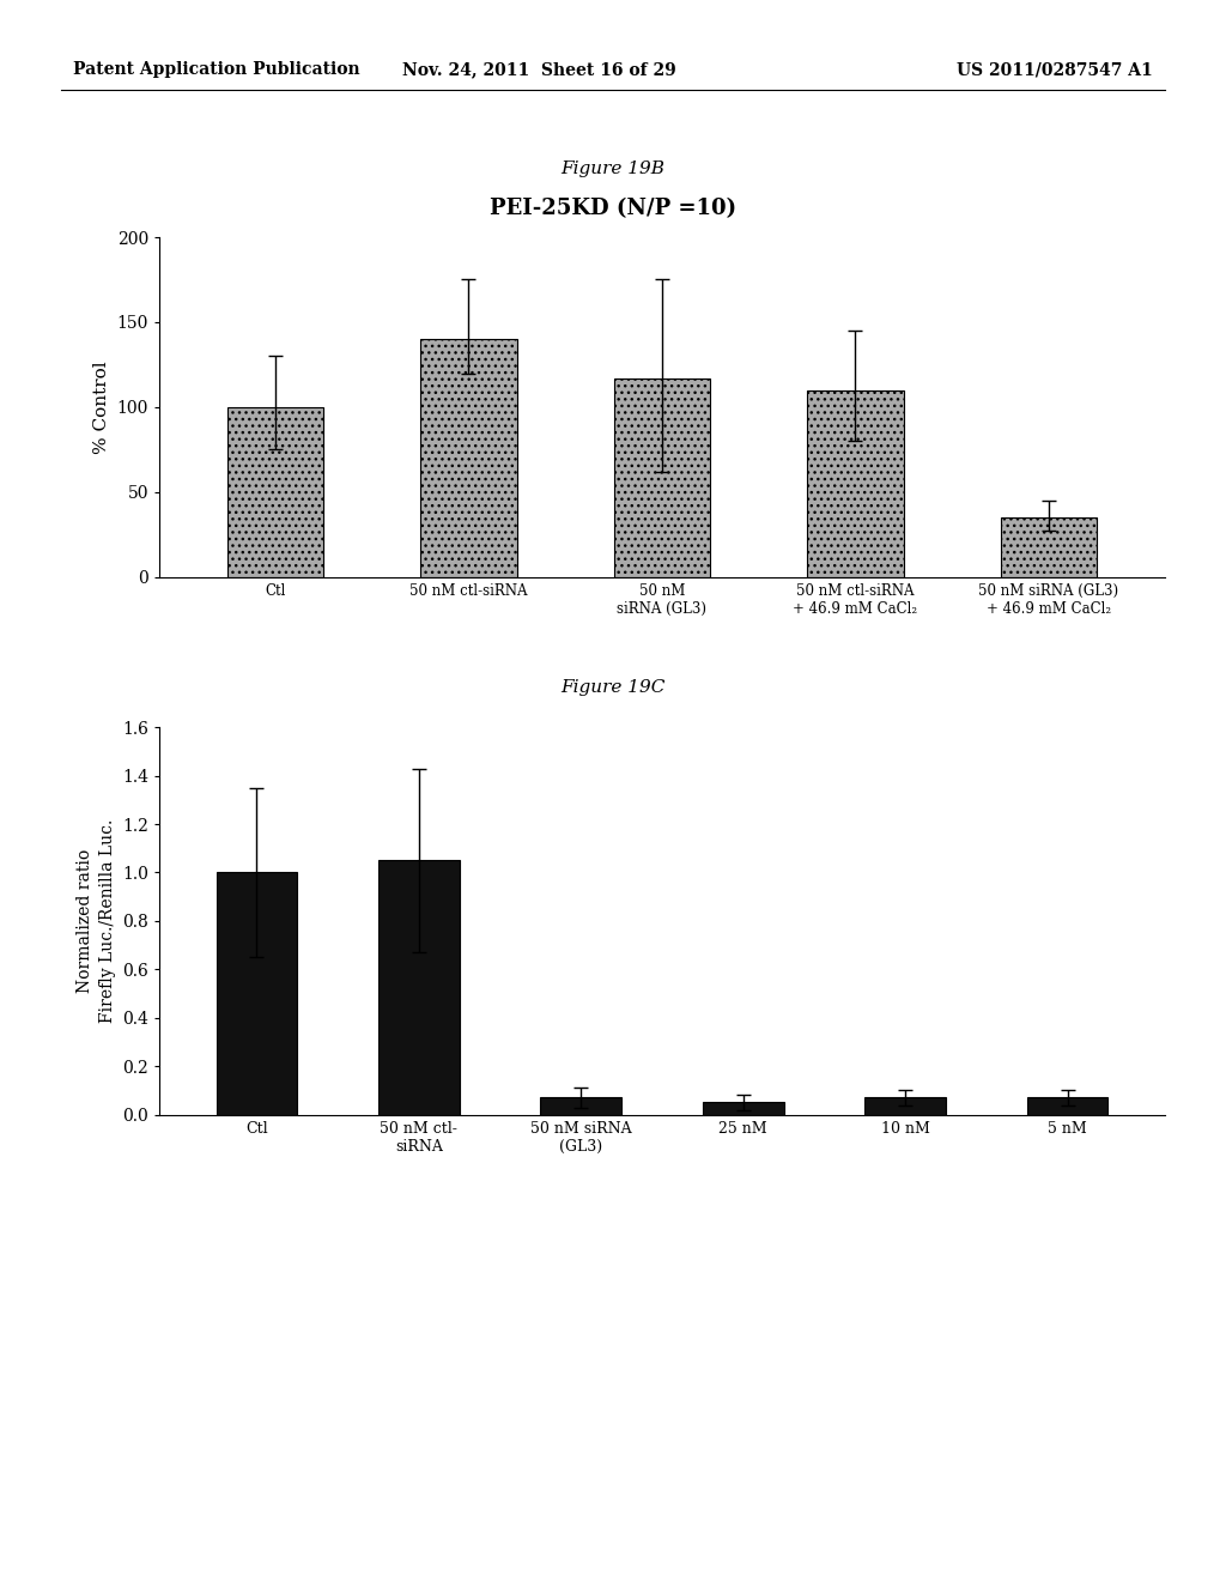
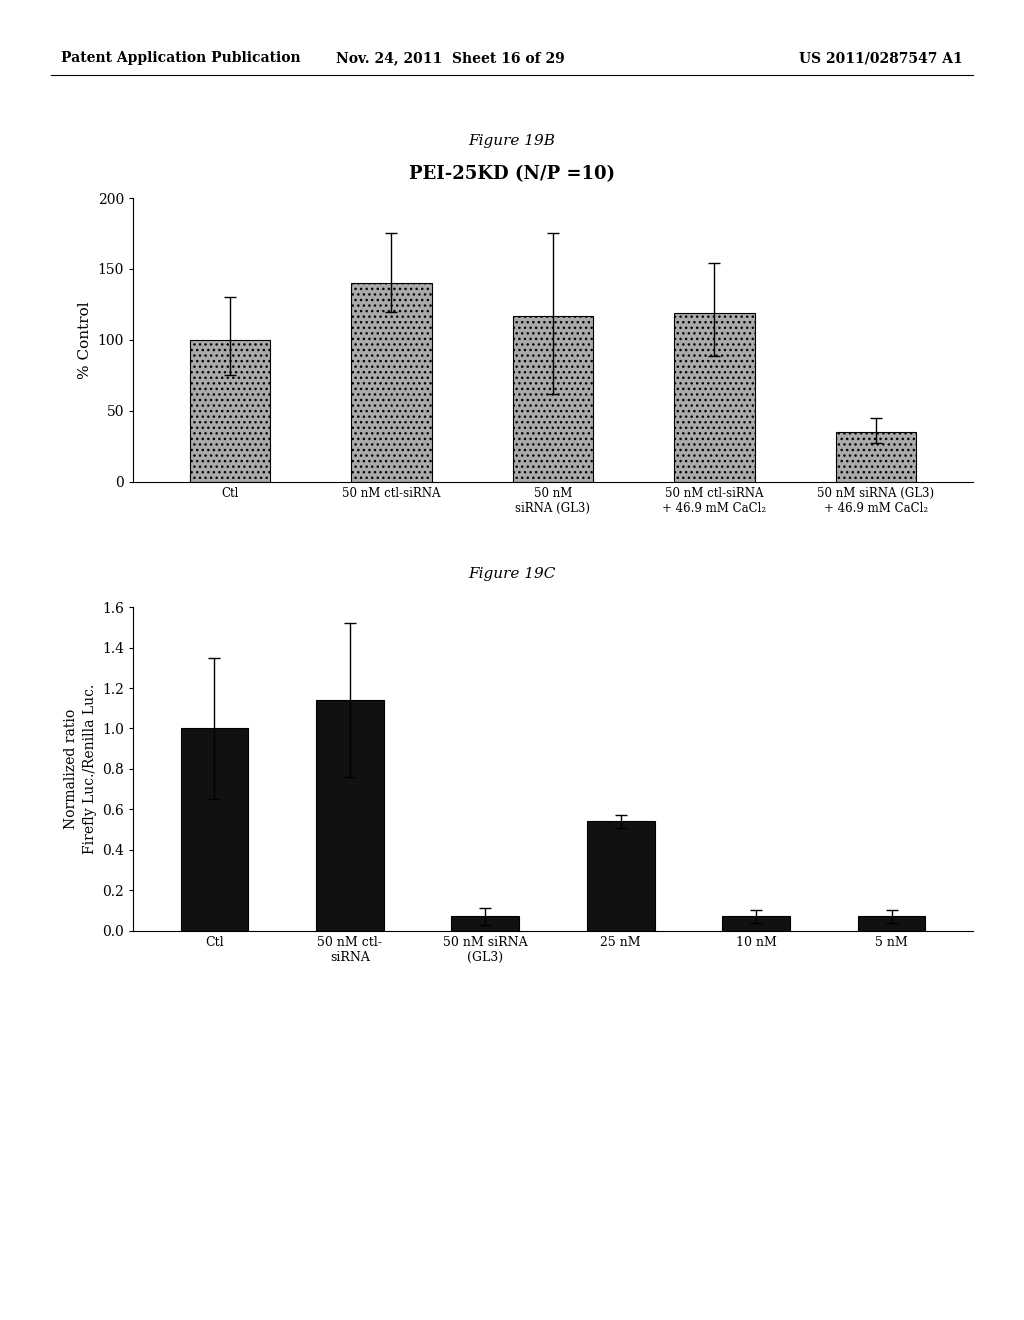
50 nM ctl-siRNA + 46.9 mM CaCl₂: 110 -> 119
50 nM ctl- siRNA: 1.05 -> 1.14
25 nM: 0.05 -> 0.54
